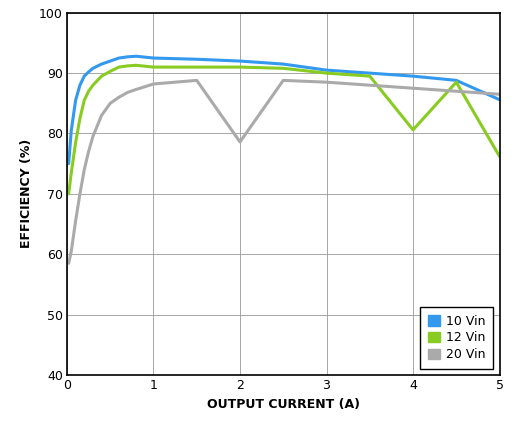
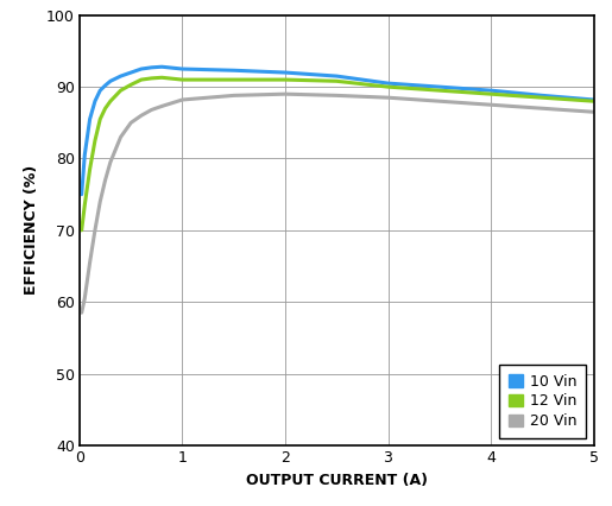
20 Vin/2: 78.6 -> 89.0
12 Vin/4: 80.6 -> 89.0
10 Vin/5: 85.6 -> 88.2
12 Vin/5: 76.2 -> 88.0
